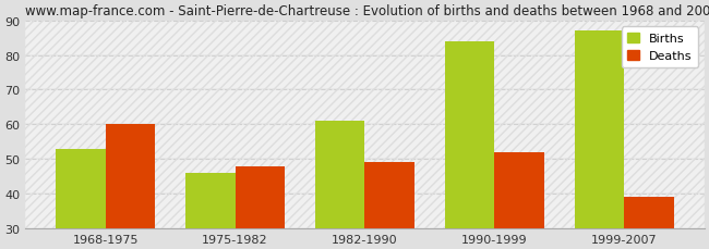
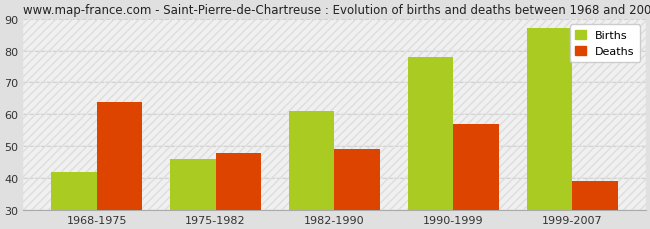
Births/1968-1975: 53 -> 42
Deaths/1968-1975: 60 -> 64
Births/1990-1999: 84 -> 78
Deaths/1990-1999: 52 -> 57
